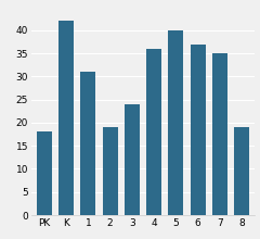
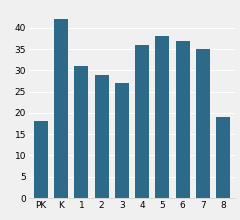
2: 19 -> 29
3: 24 -> 27
5: 40 -> 38
